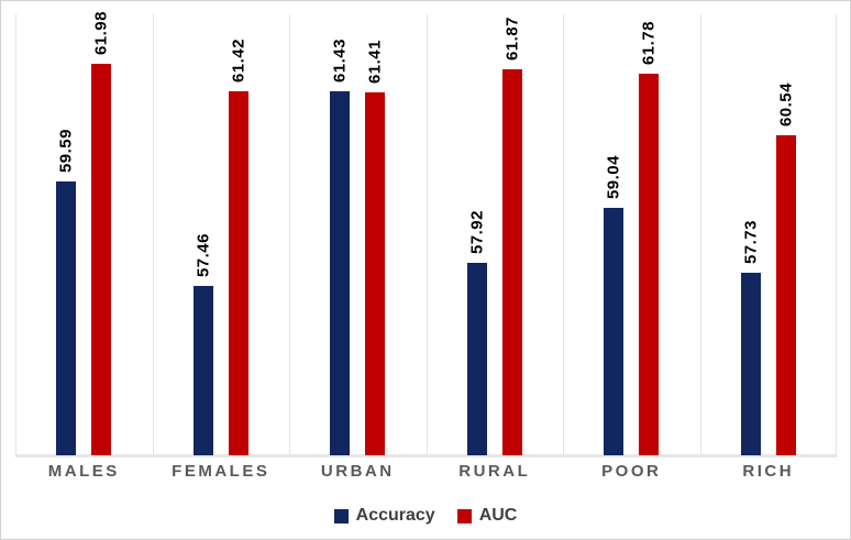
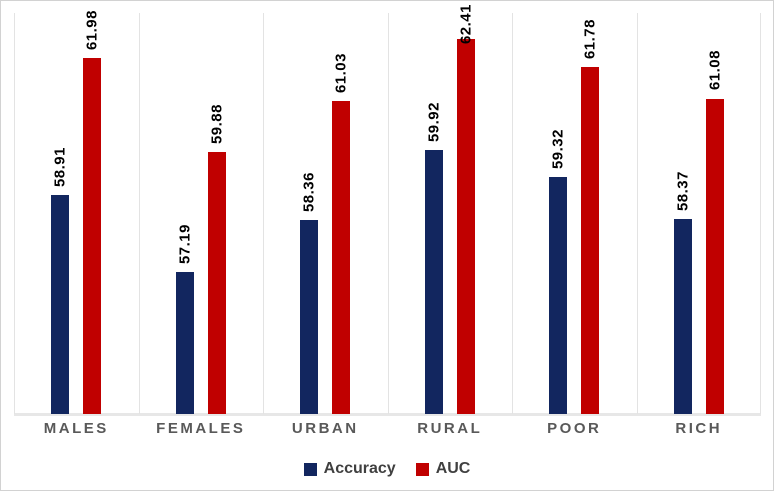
Accuracy/MALES: 59.59 -> 58.91
Accuracy/FEMALES: 57.46 -> 57.19
AUC/FEMALES: 61.42 -> 59.88
Accuracy/URBAN: 61.43 -> 58.36
AUC/URBAN: 61.41 -> 61.03
Accuracy/RURAL: 57.92 -> 59.92
AUC/RURAL: 61.87 -> 62.41
Accuracy/POOR: 59.04 -> 59.32
Accuracy/RICH: 57.73 -> 58.37
AUC/RICH: 60.54 -> 61.08
